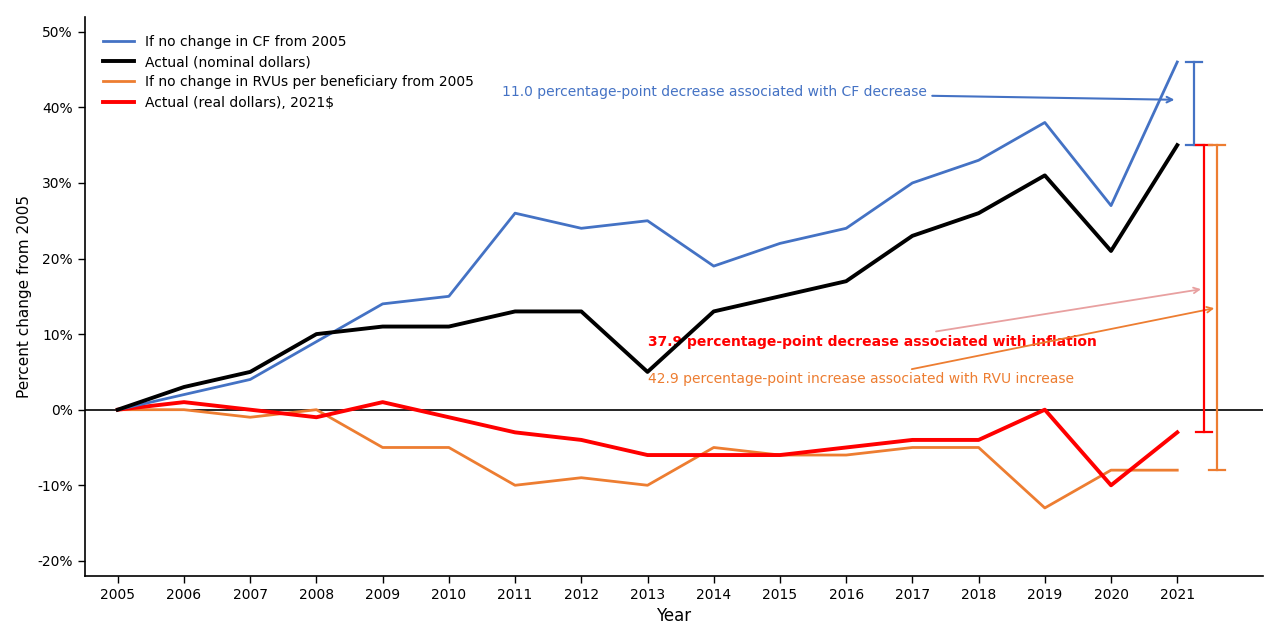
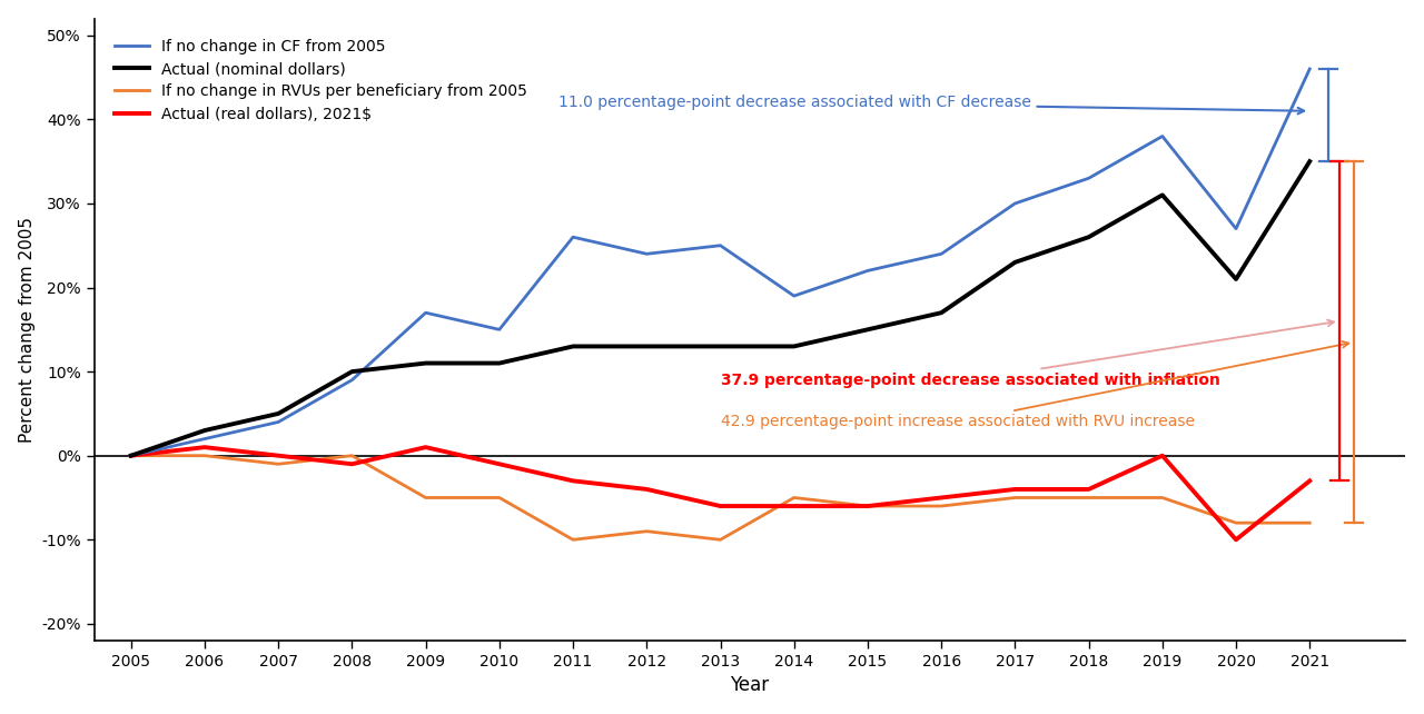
If no change in CF from 2005/2009: 14% -> 17%
Actual (nominal dollars)/2013: 5% -> 13%
If no change in RVUs per beneficiary from 2005/2019: -13% -> -5%
